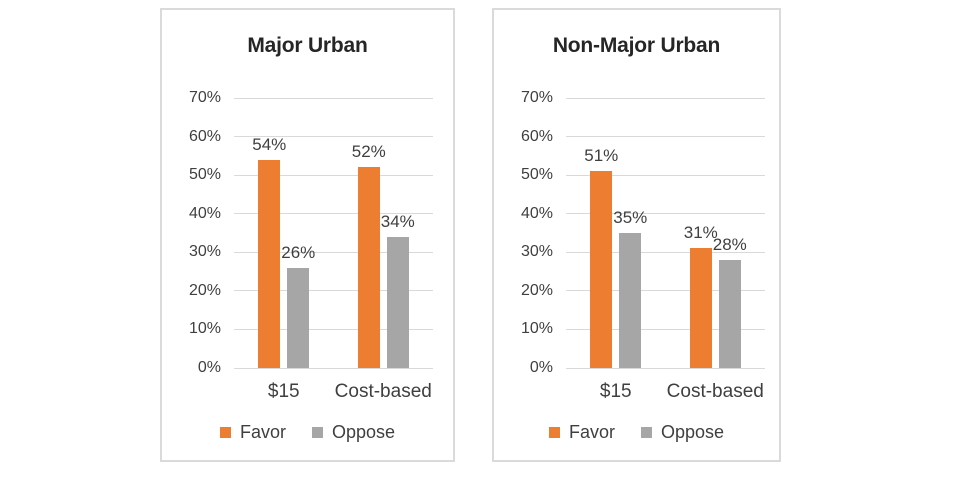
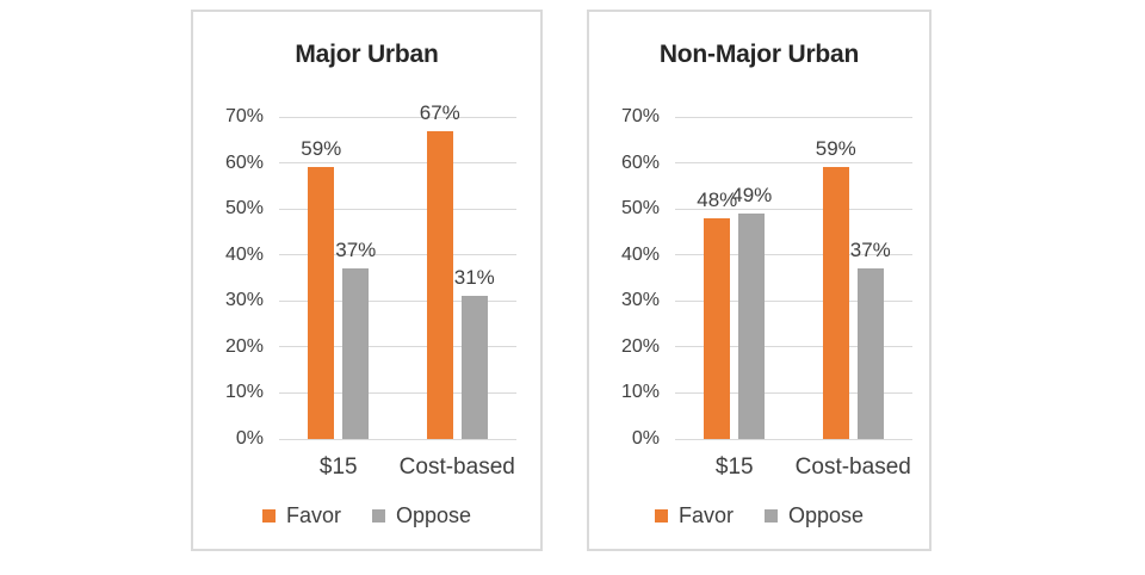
Major Urban/Favor/$15: 54% -> 59%
Major Urban/Oppose/$15: 26% -> 37%
Major Urban/Favor/Cost-based: 52% -> 67%
Major Urban/Oppose/Cost-based: 34% -> 31%
Non-Major Urban/Favor/$15: 51% -> 48%
Non-Major Urban/Oppose/$15: 35% -> 49%
Non-Major Urban/Favor/Cost-based: 31% -> 59%
Non-Major Urban/Oppose/Cost-based: 28% -> 37%
